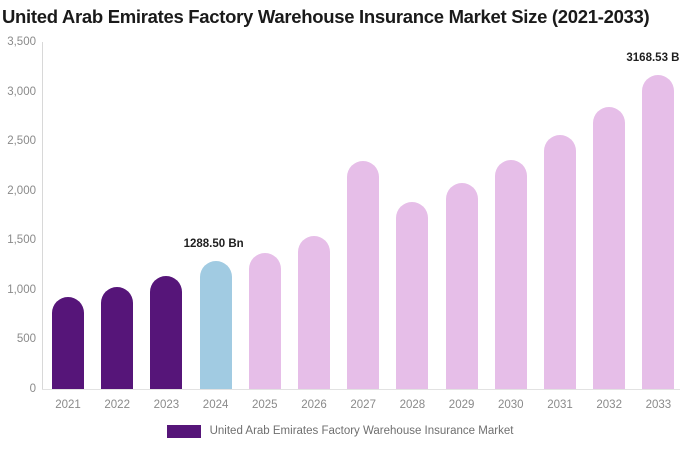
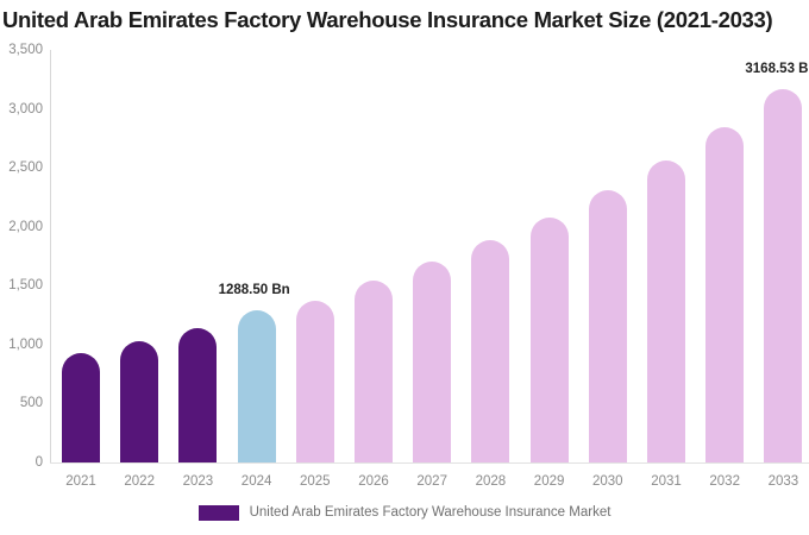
2027: 2300 -> 1700
